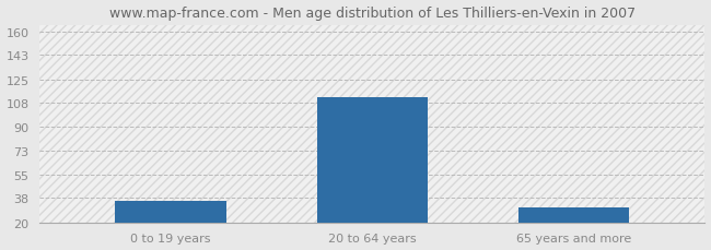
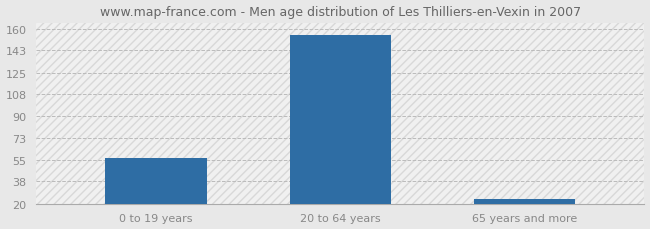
0 to 19 years: 36 -> 57
20 to 64 years: 112 -> 155
65 years and more: 31 -> 24
